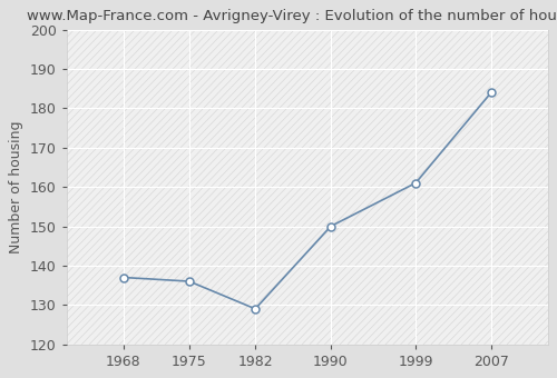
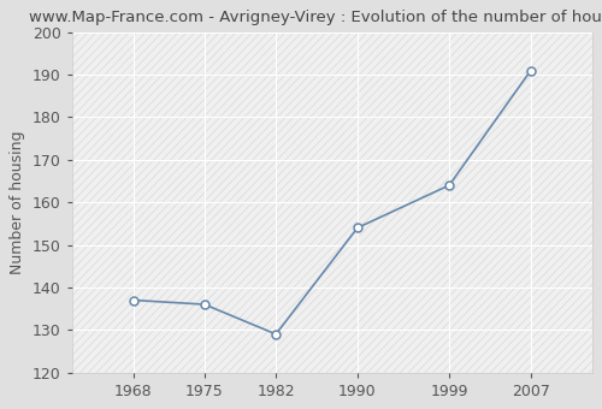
1990: 150 -> 154
1999: 161 -> 164
2007: 184 -> 191
